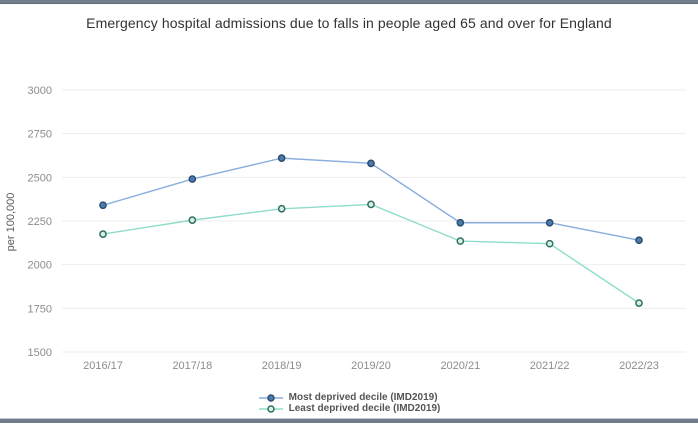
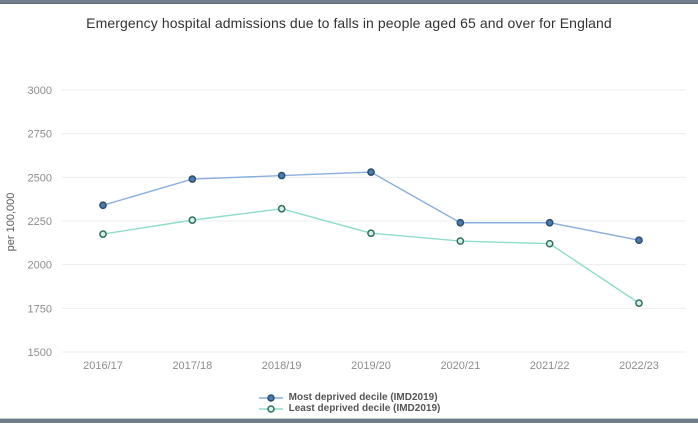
Most deprived decile (IMD2019)/2018/19: 2610 -> 2510
Most deprived decile (IMD2019)/2019/20: 2580 -> 2530
Least deprived decile (IMD2019)/2019/20: 2340 -> 2180
